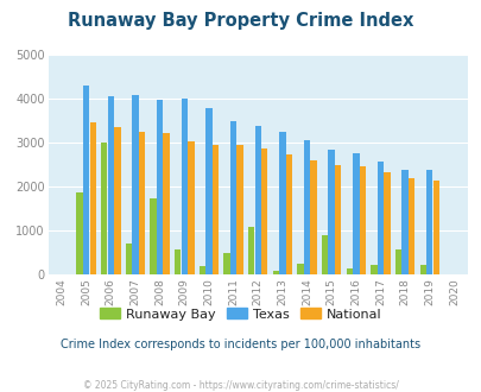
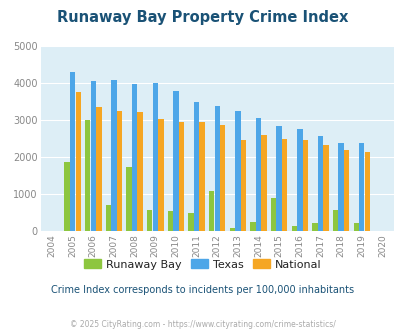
National/2005: 3460 -> 3750
Runaway Bay/2010: 200 -> 550
National/2013: 2730 -> 2450
